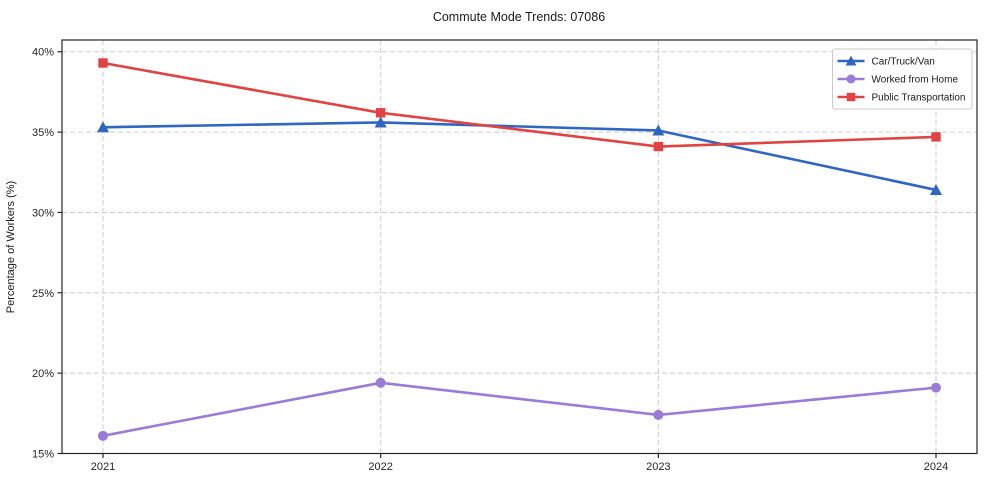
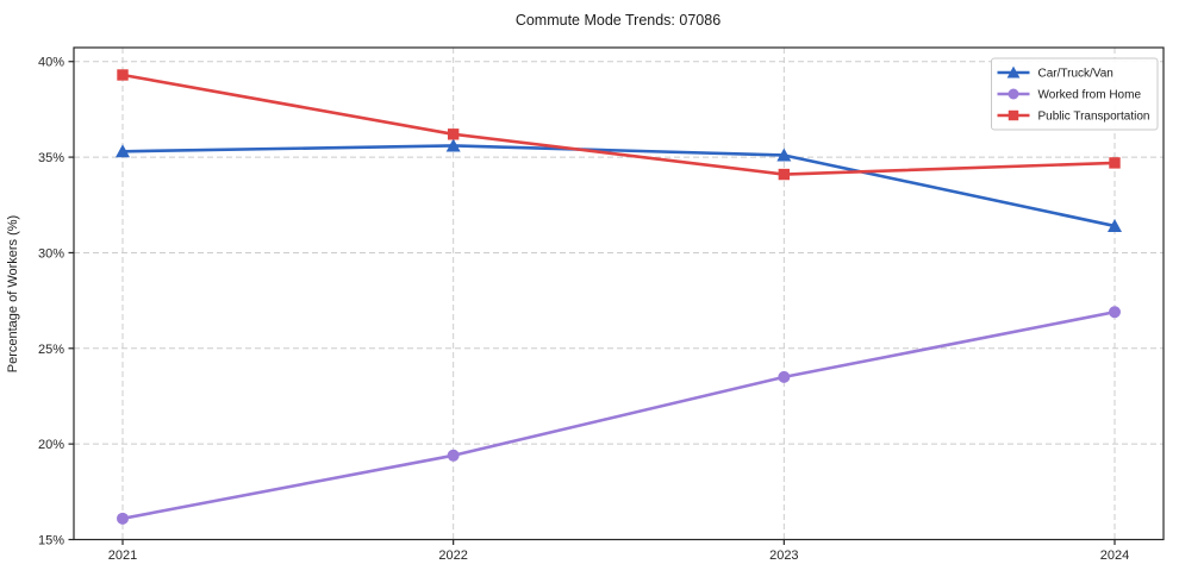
Worked from Home/2023: 17.4% -> 23.5%
Worked from Home/2024: 19.1% -> 26.9%
